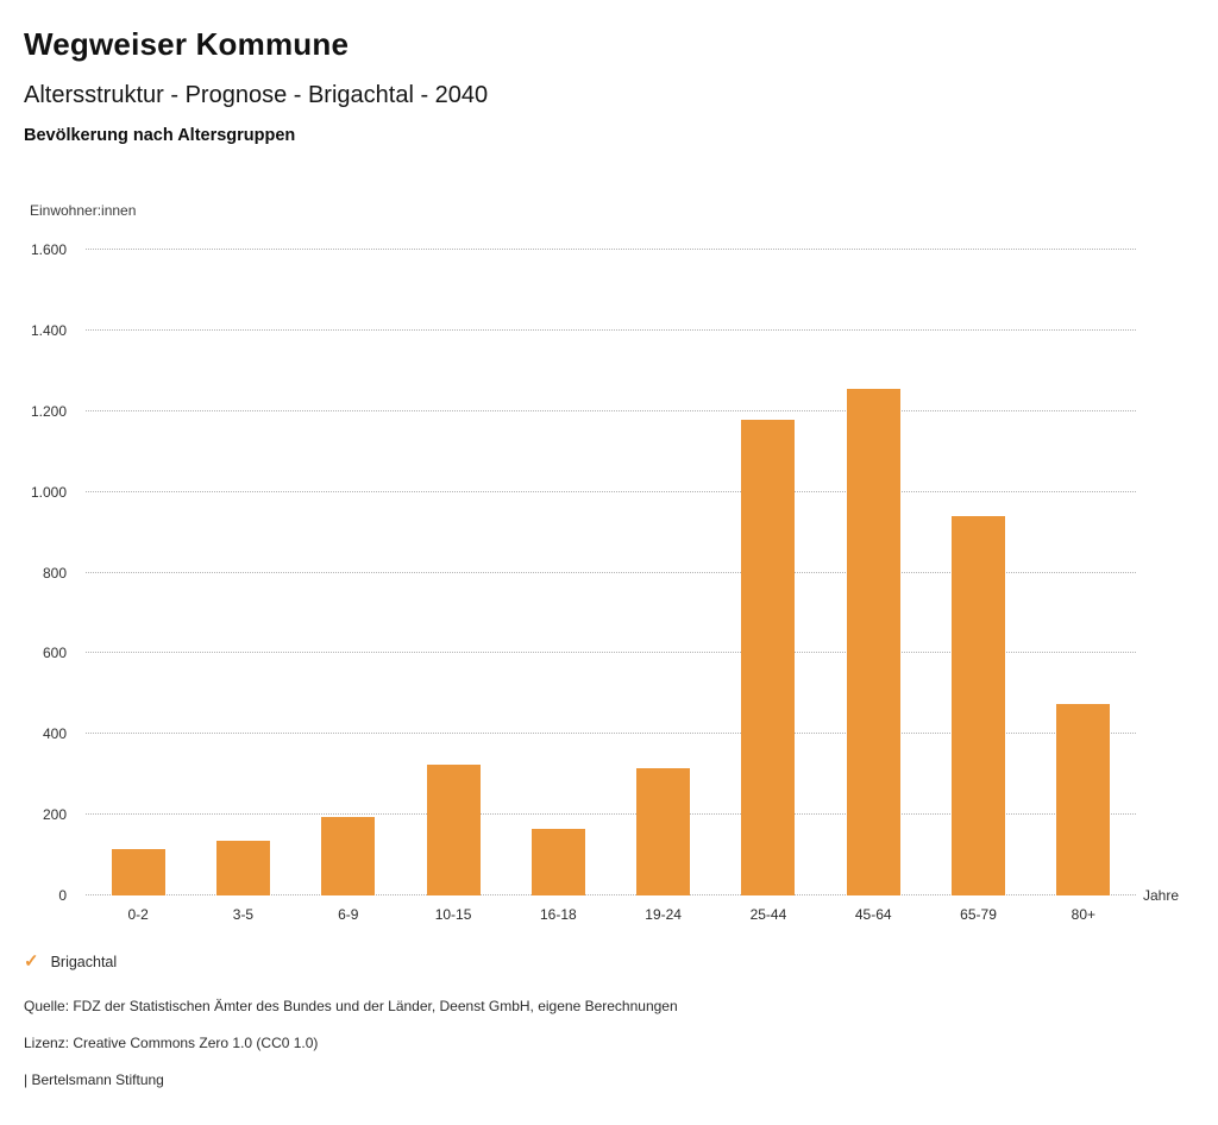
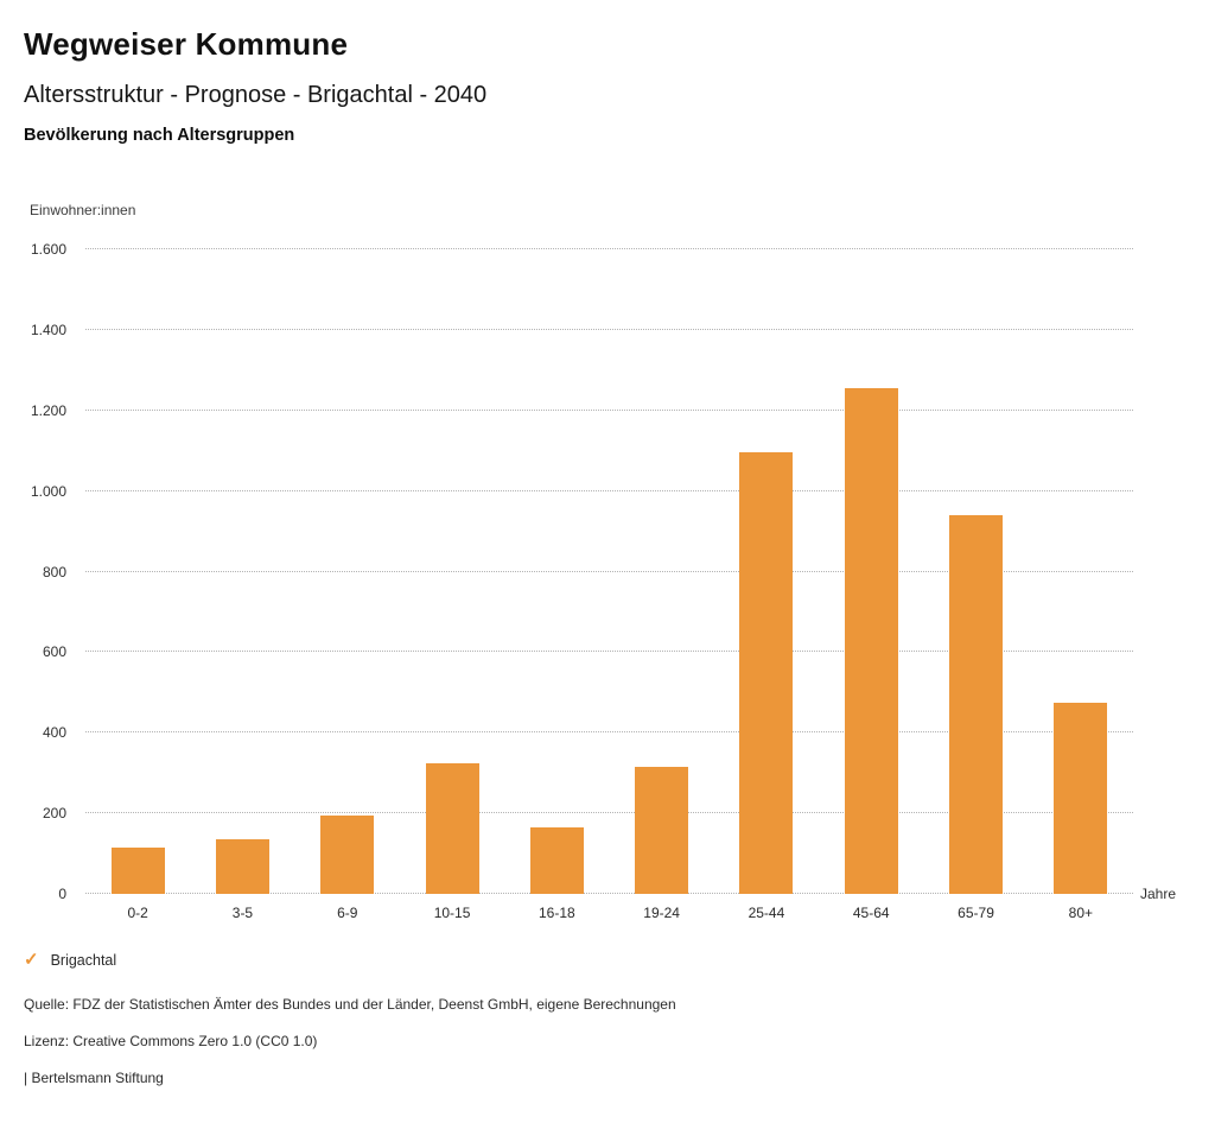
25-44: 1180 -> 1100
